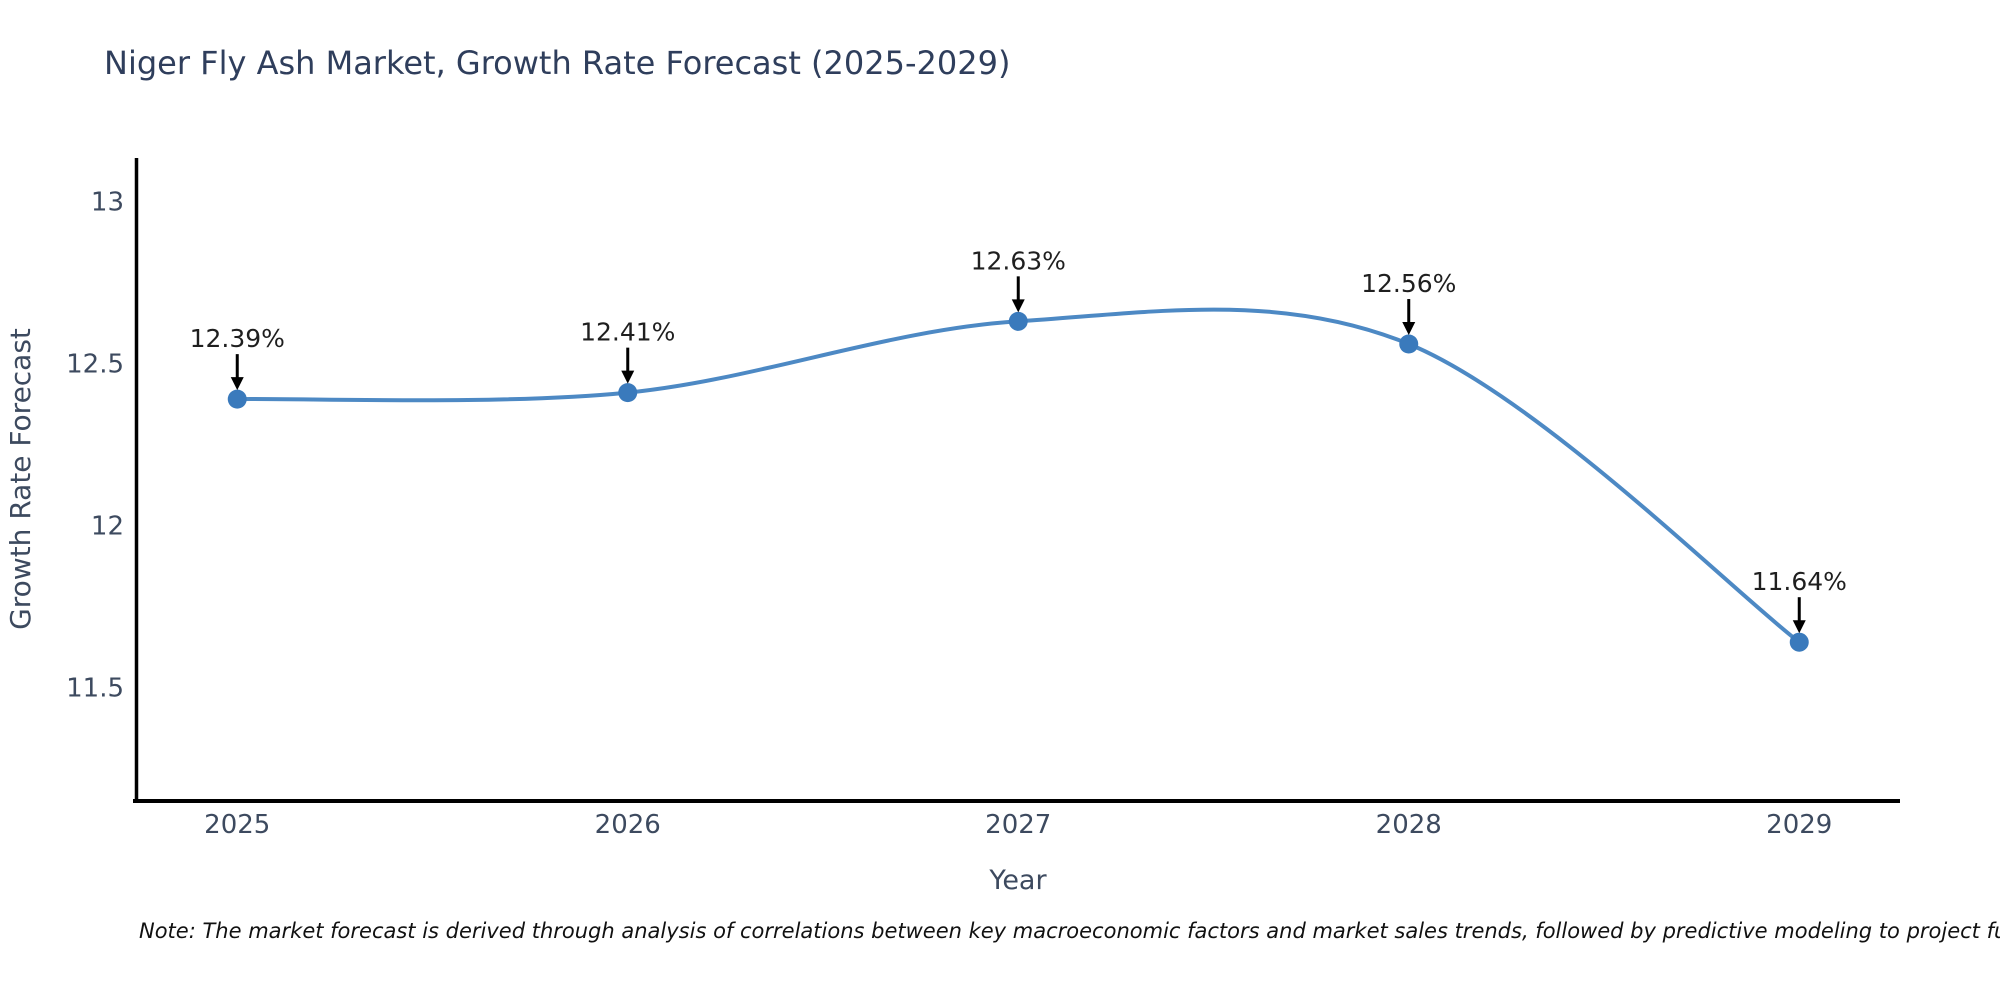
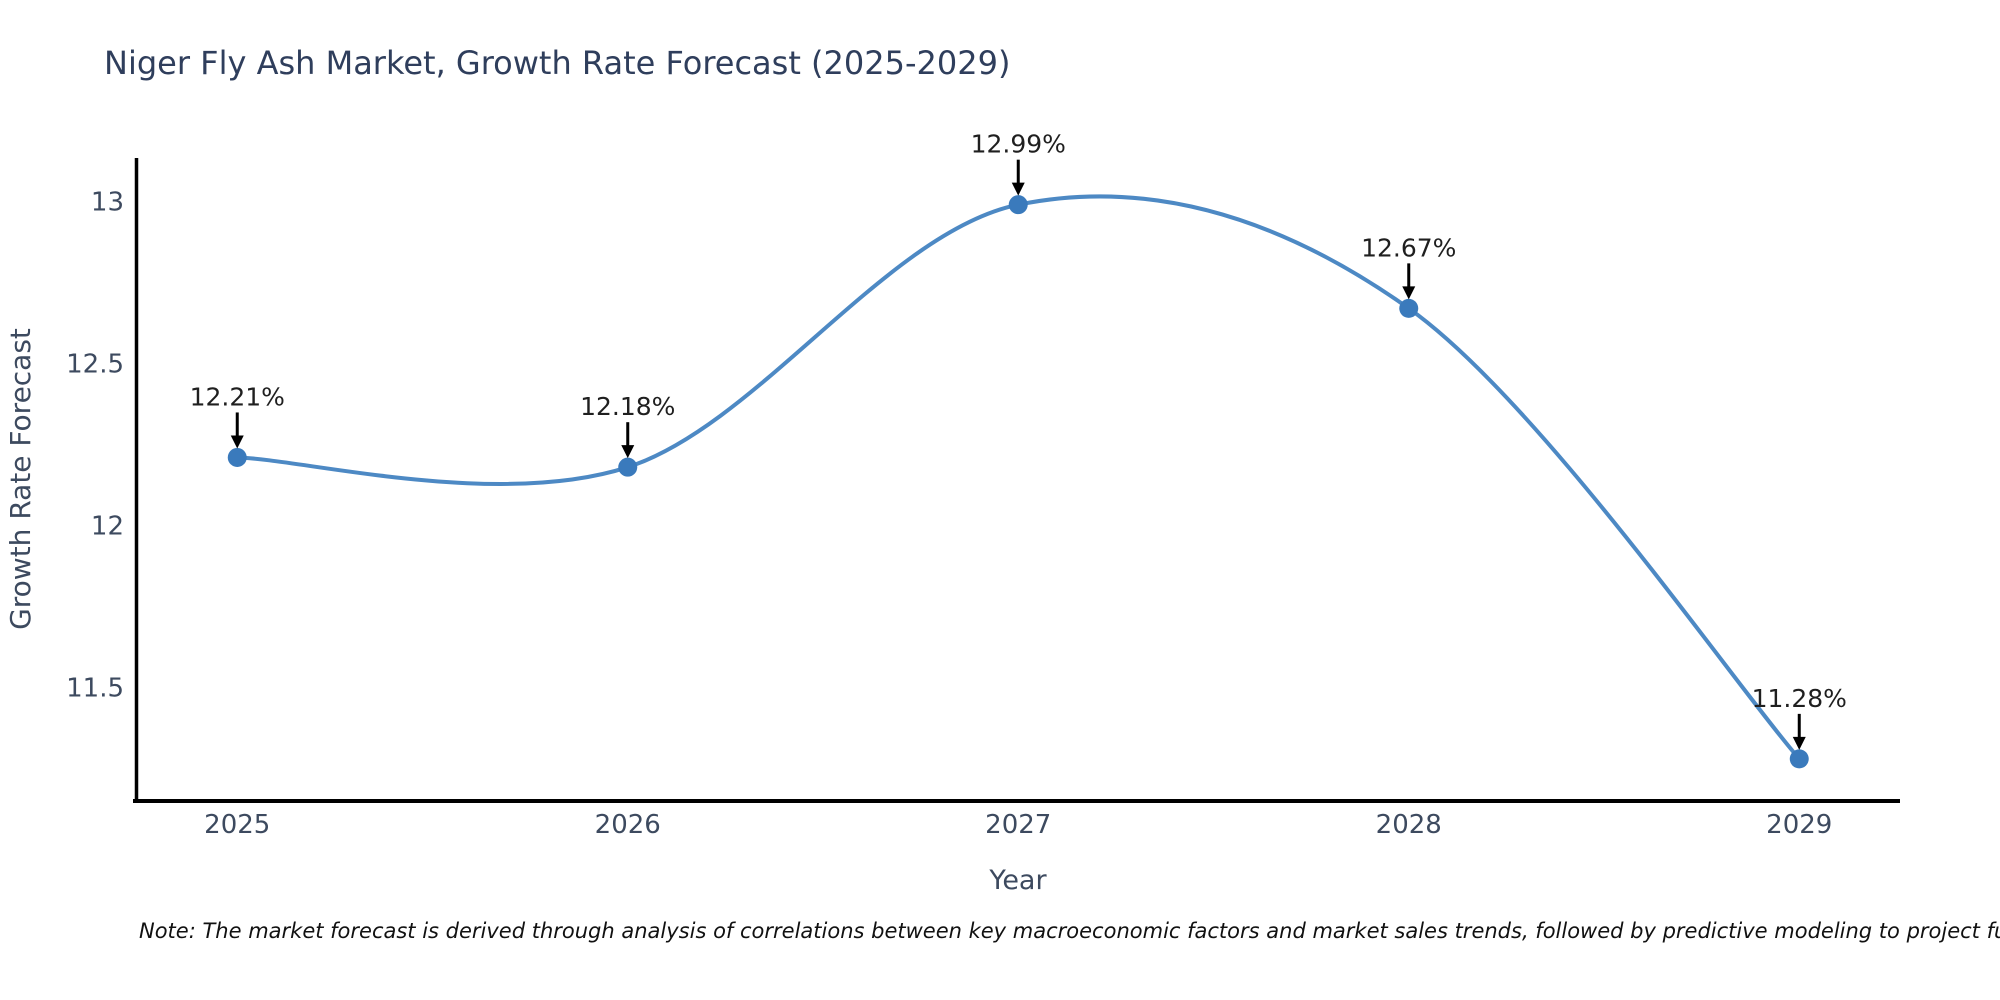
2025: 12.39% -> 12.21%
2026: 12.41% -> 12.18%
2027: 12.63% -> 12.99%
2028: 12.56% -> 12.67%
2029: 11.64% -> 11.28%
